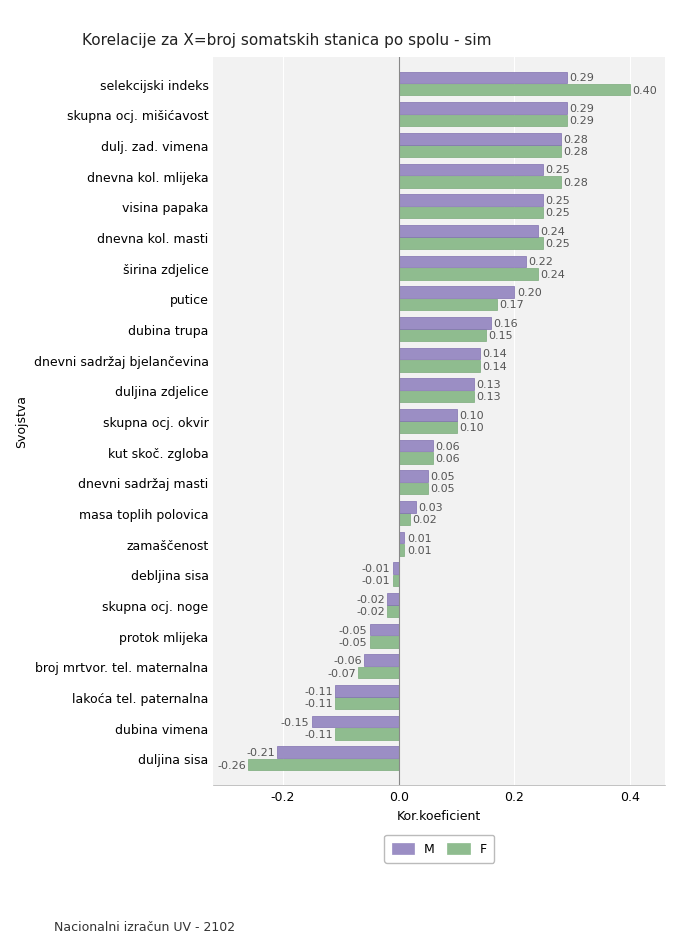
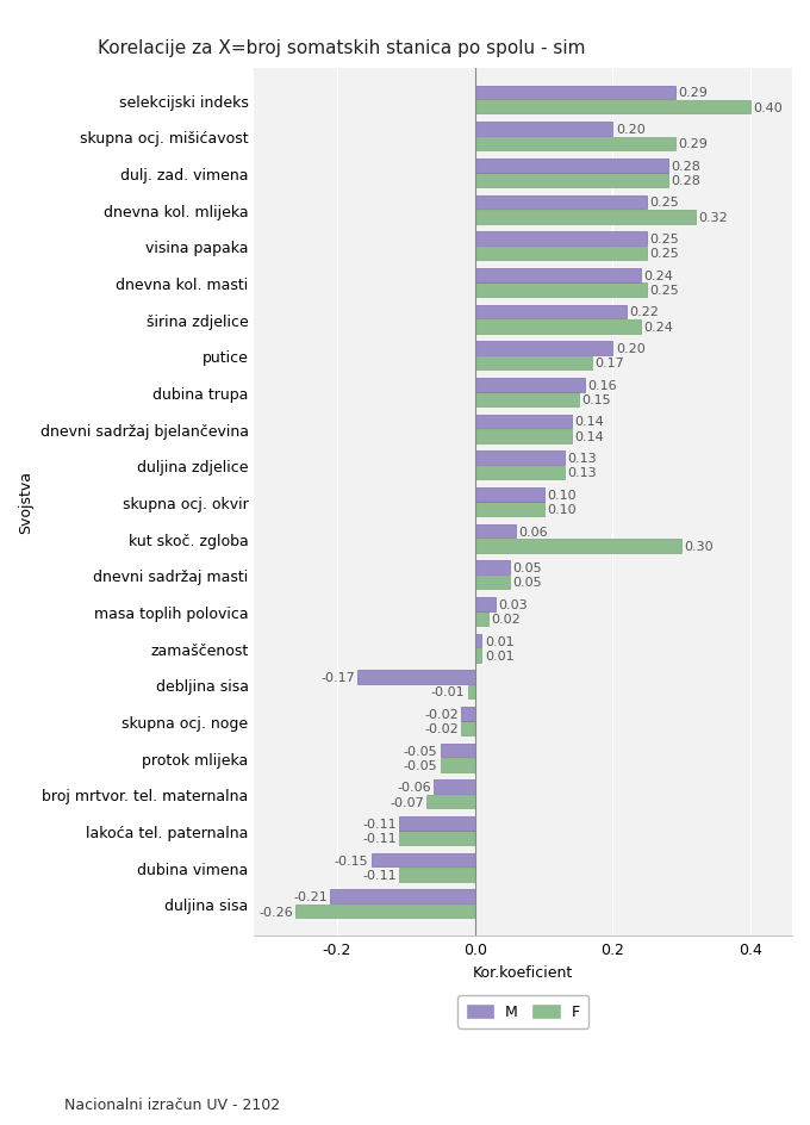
M/skupna ocj. mišićavost: 0.29 -> 0.20
F/dnevna kol. mlijeka: 0.28 -> 0.32
F/kut skoč. zgloba: 0.06 -> 0.30
M/debljina sisa: -0.01 -> -0.17
